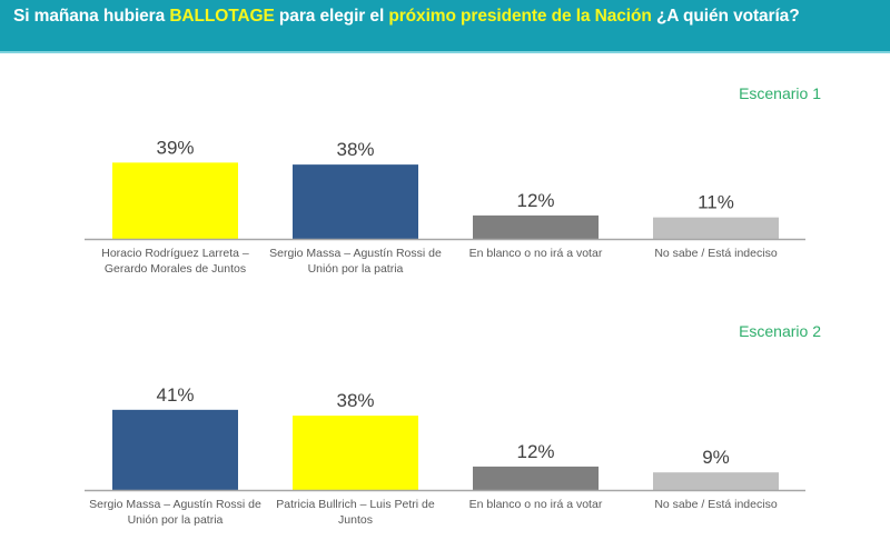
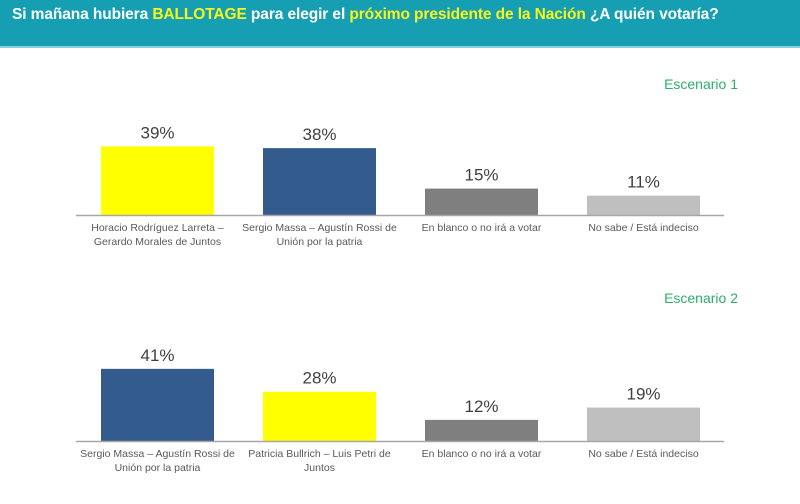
Escenario 1/En blanco o no irá a votar: 12% -> 15%
Escenario 2/Patricia Bullrich – Luis Petri de Juntos: 38% -> 28%
Escenario 2/No sabe / Está indeciso: 9% -> 19%
